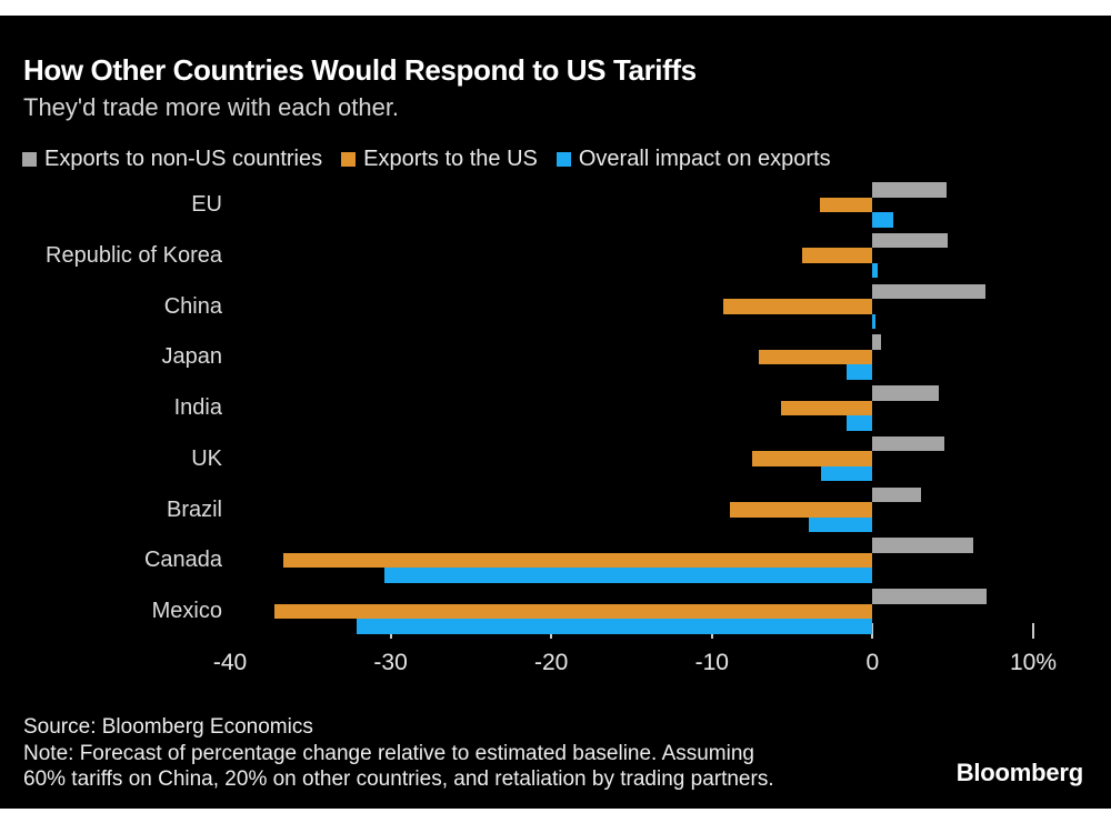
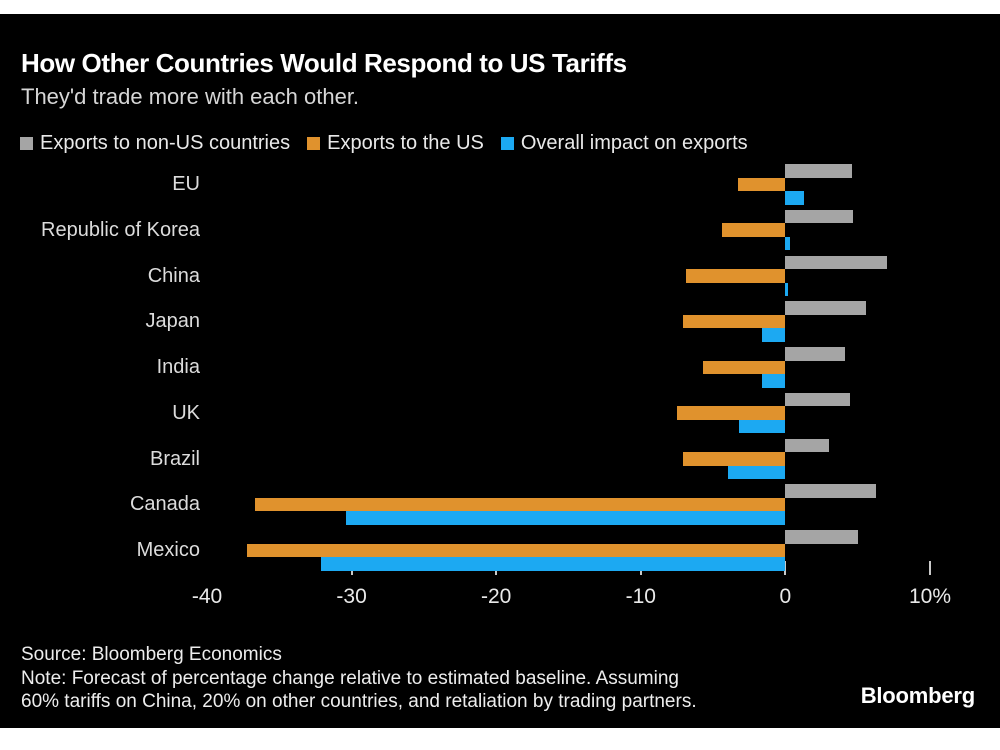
Exports to the US/China: -9.3% -> -6.9%
Exports to non-US countries/Japan: 0.5% -> 5.6%
Exports to the US/Brazil: -8.9% -> -7.1%
Exports to non-US countries/Mexico: 7.1% -> 5.0%
